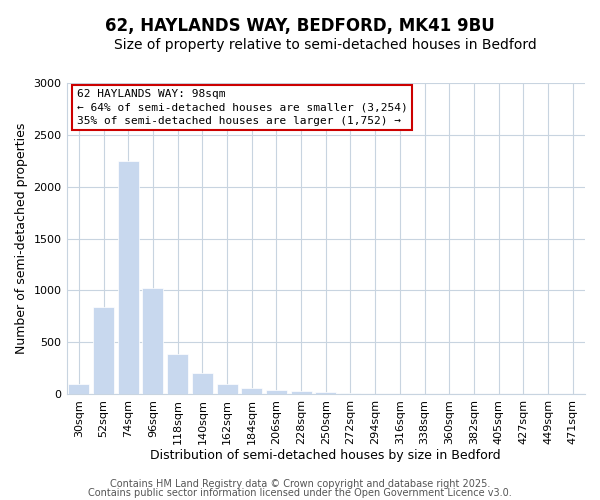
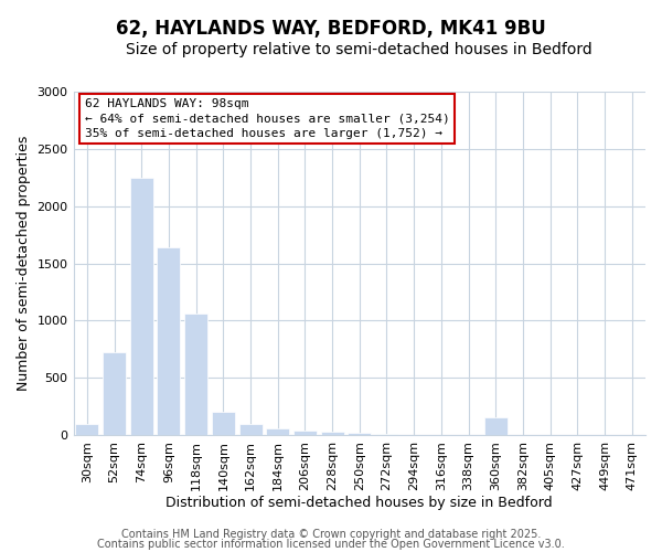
52sqm: 840 -> 720
96sqm: 1020 -> 1640
118sqm: 390 -> 1060
360sqm: 0 -> 150
